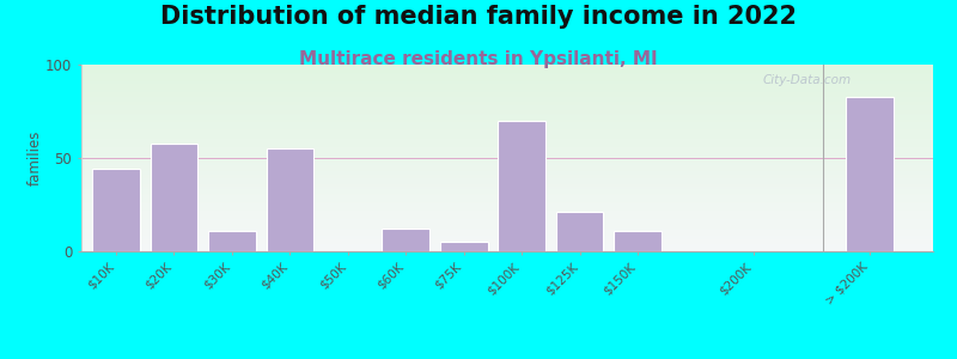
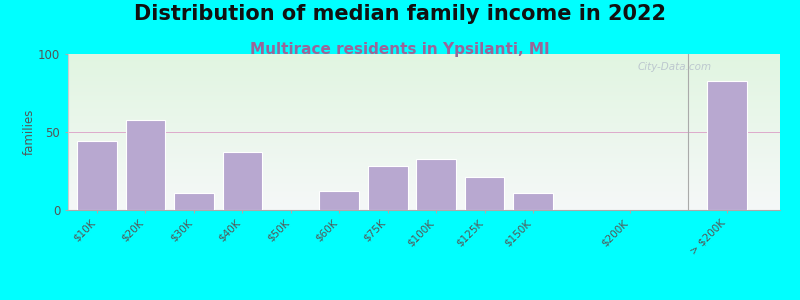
$40K: 55 -> 37
$75K: 5 -> 28
$100K: 70 -> 33
